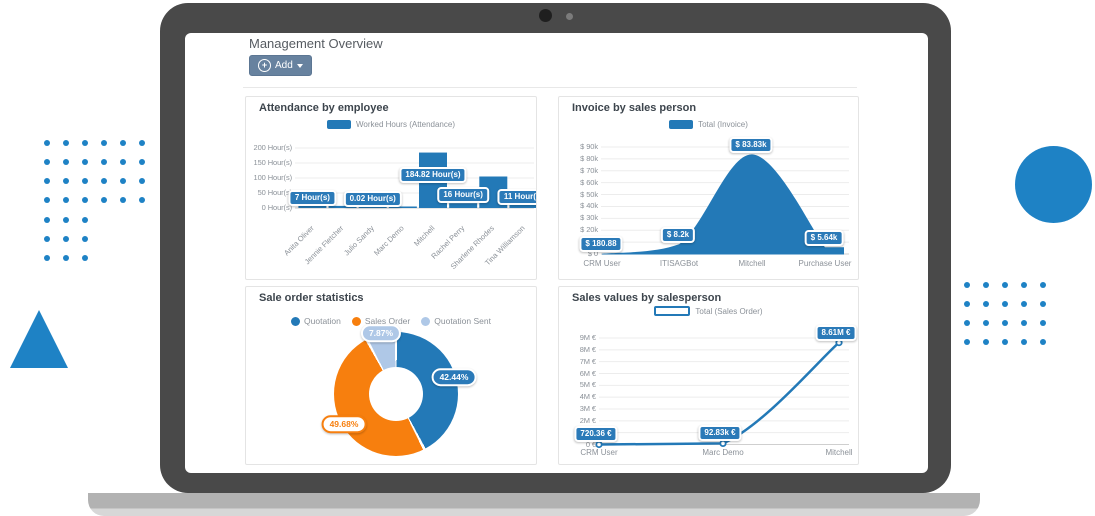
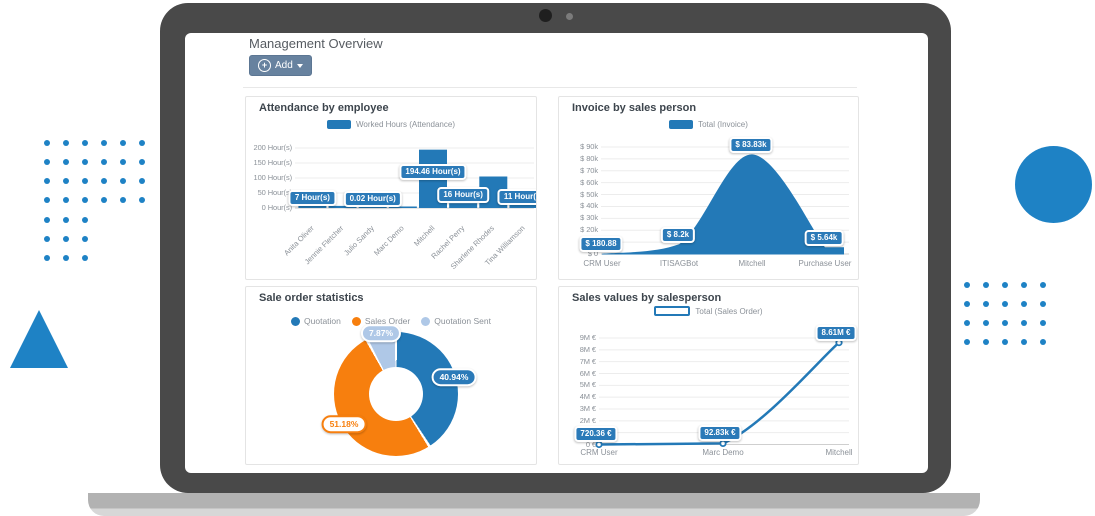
Attendance by employee/Mitchell: 184.82 -> 194.46
Sale order statistics/Quotation: 42.44% -> 40.94%
Sale order statistics/Sales Order: 49.68% -> 51.18%
